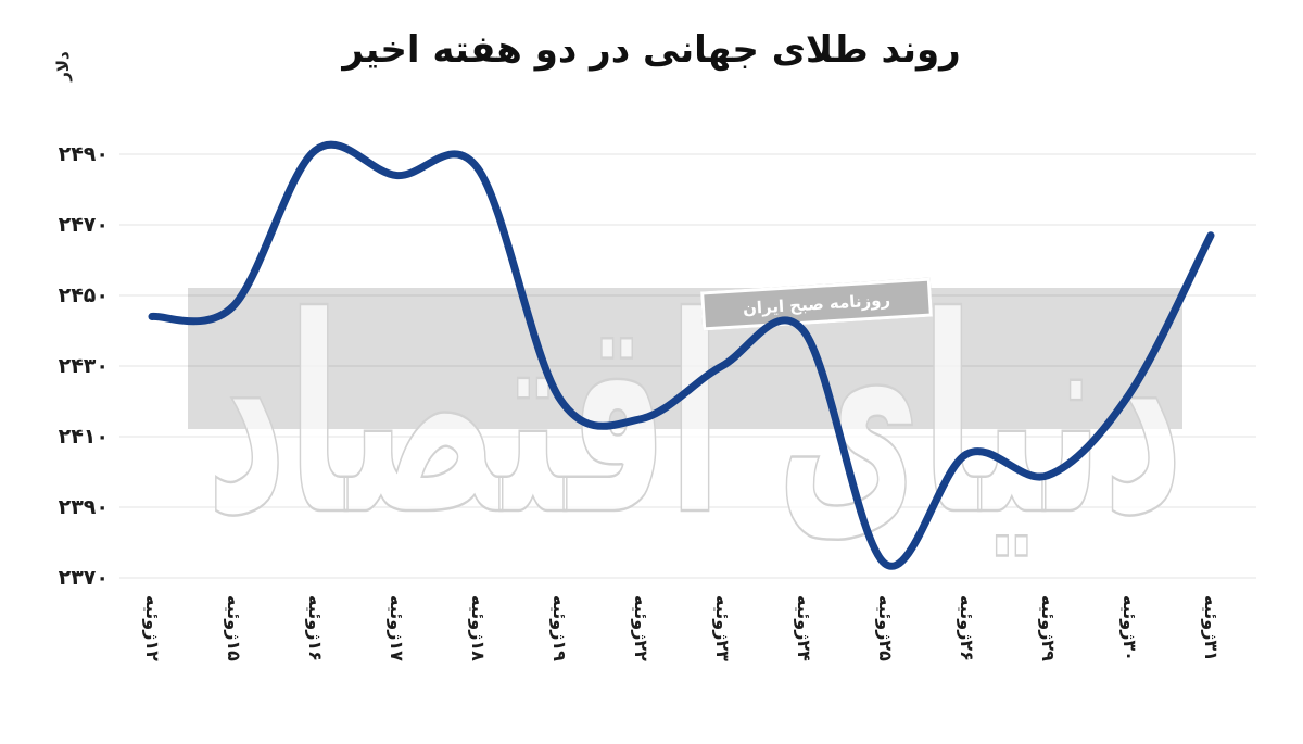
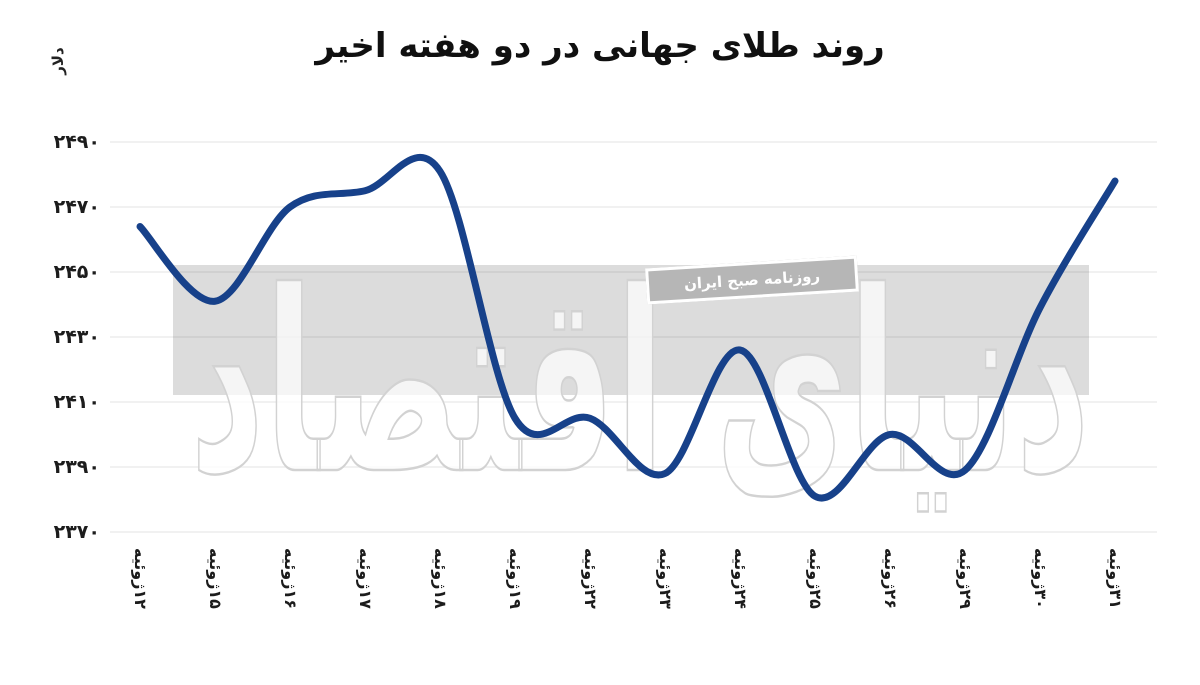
۱۲ژوئیه: 2444 -> 2464
۱۵ژوئیه: 2447 -> 2441
۱۶ژوئیه: 2491 -> 2470
۱۷ژوئیه: 2484 -> 2475
۱۸ژوئیه: 2486 -> 2481
۱۹ژوئیه: 2421 -> 2405
۲۲ژوئیه: 2415 -> 2405
۲۳ژوئیه: 2430 -> 2388
۲۴ژوئیه: 2440 -> 2426
۲۵ژوئیه: 2374 -> 2381
۲۶ژوئیه: 2405 -> 2400
۲۹ژوئیه: 2399 -> 2389
۳۰ژوئیه: 2422 -> 2439
۳۱ژوئیه: 2467 -> 2478
